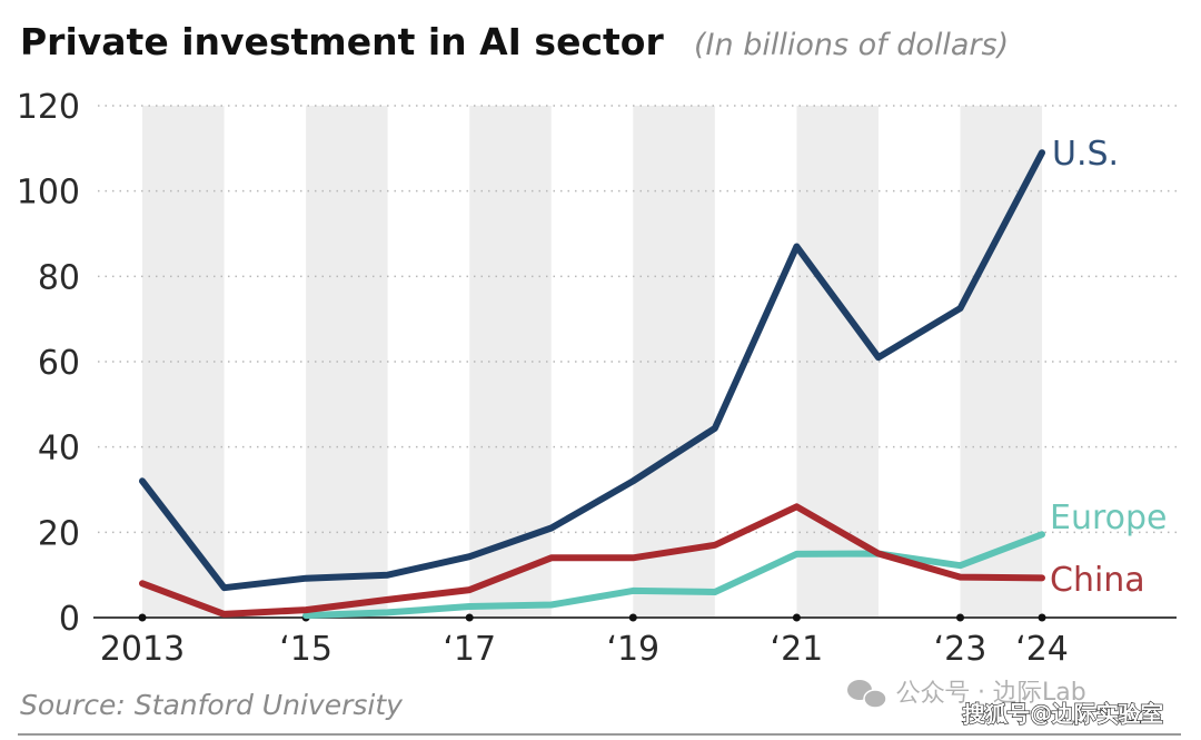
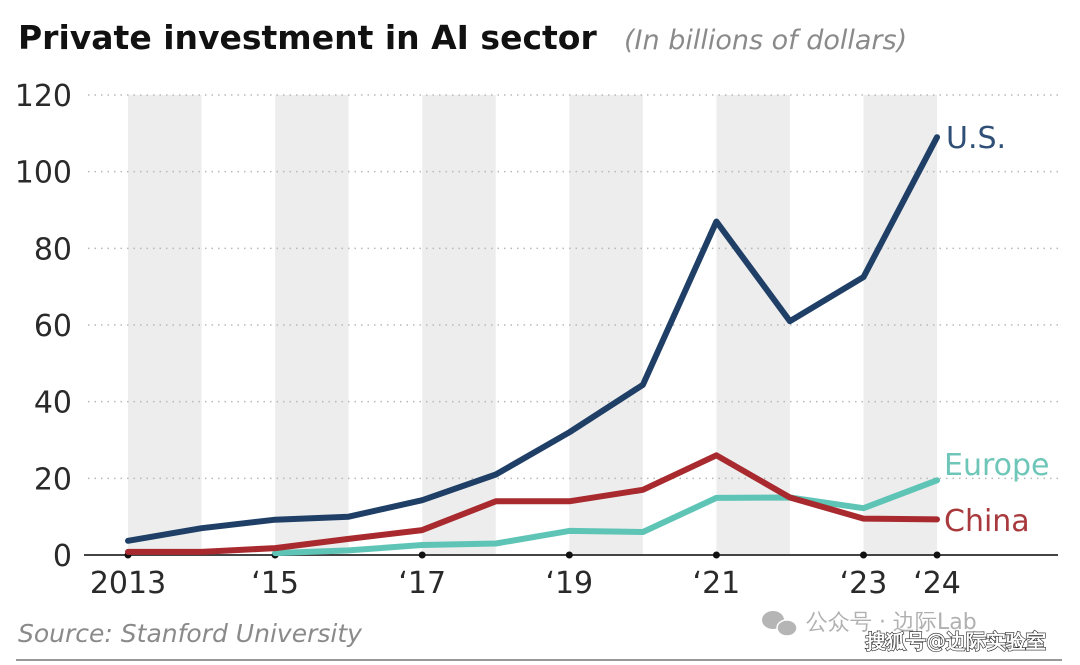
U.S./2013: 32 -> 4
China/2013: 8 -> 1
